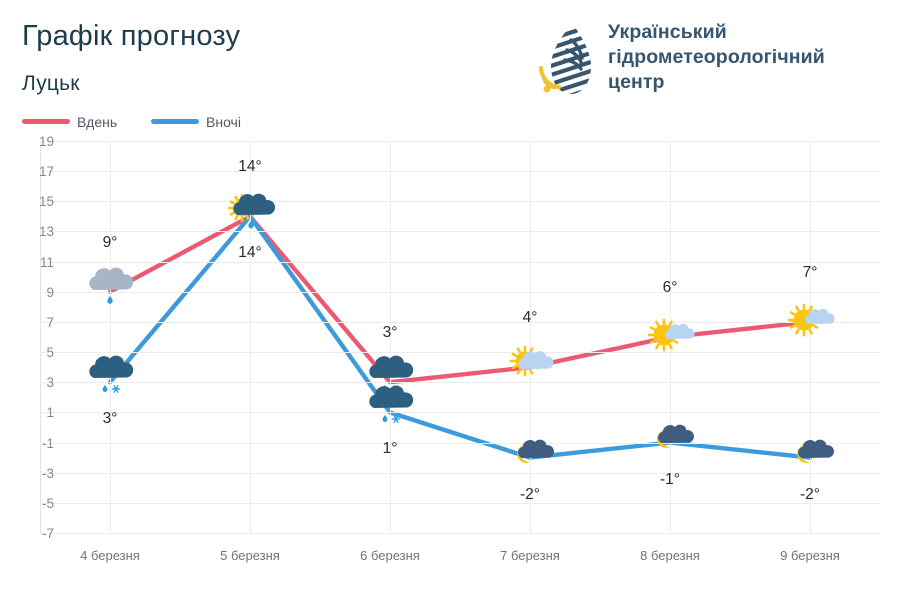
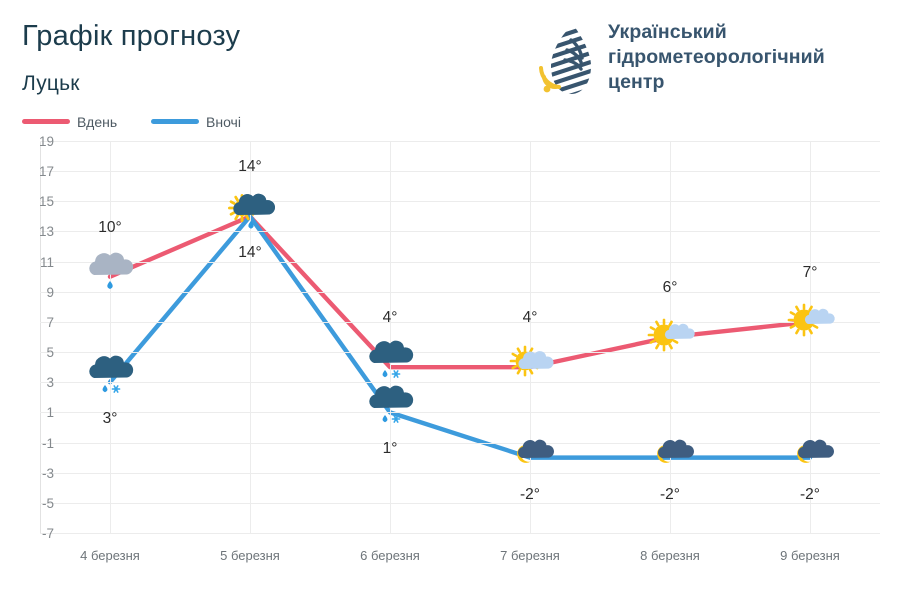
Вдень/4 березня: 9° -> 10°
Вдень/6 березня: 3° -> 4°
Вночі/8 березня: -1° -> -2°
